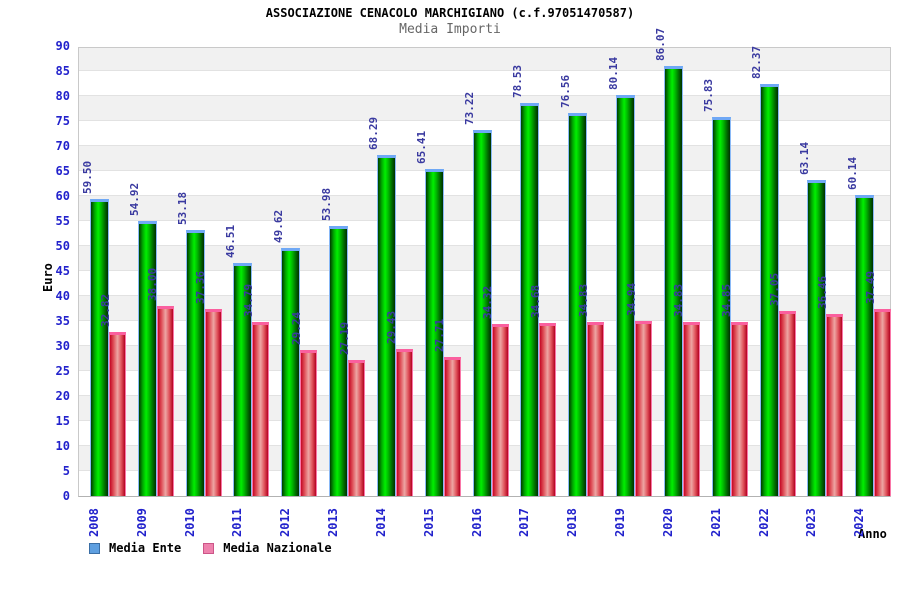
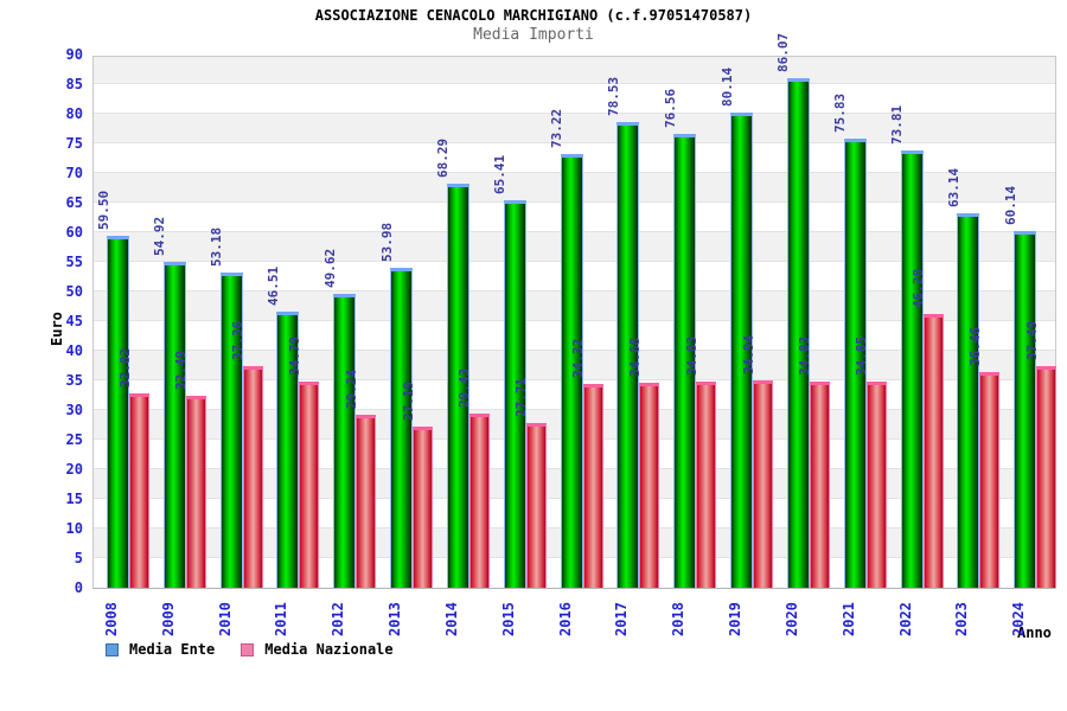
Media Nazionale/2009: 38.00 -> 32.49
Media Ente/2022: 82.37 -> 73.81
Media Nazionale/2022: 37.05 -> 46.28
